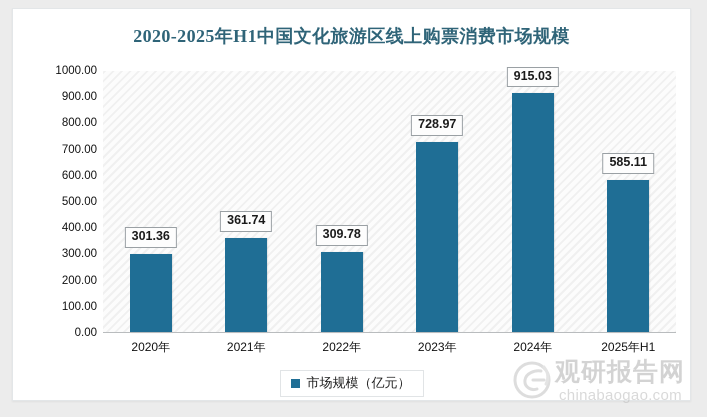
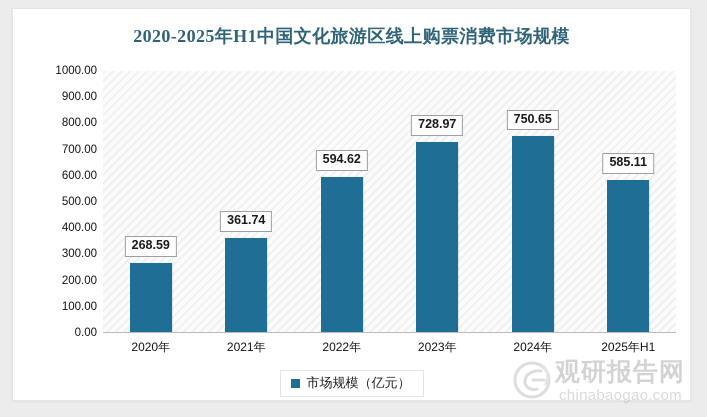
2020年: 301.36 -> 268.59
2022年: 309.78 -> 594.62
2024年: 915.03 -> 750.65
